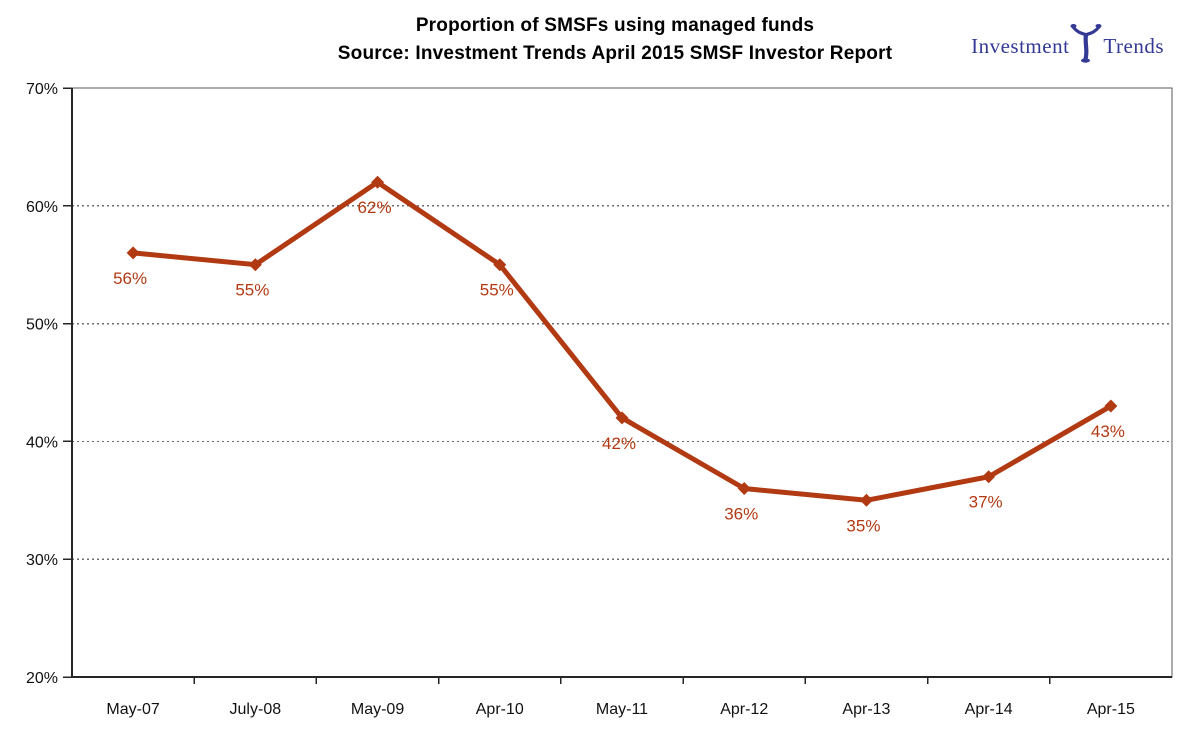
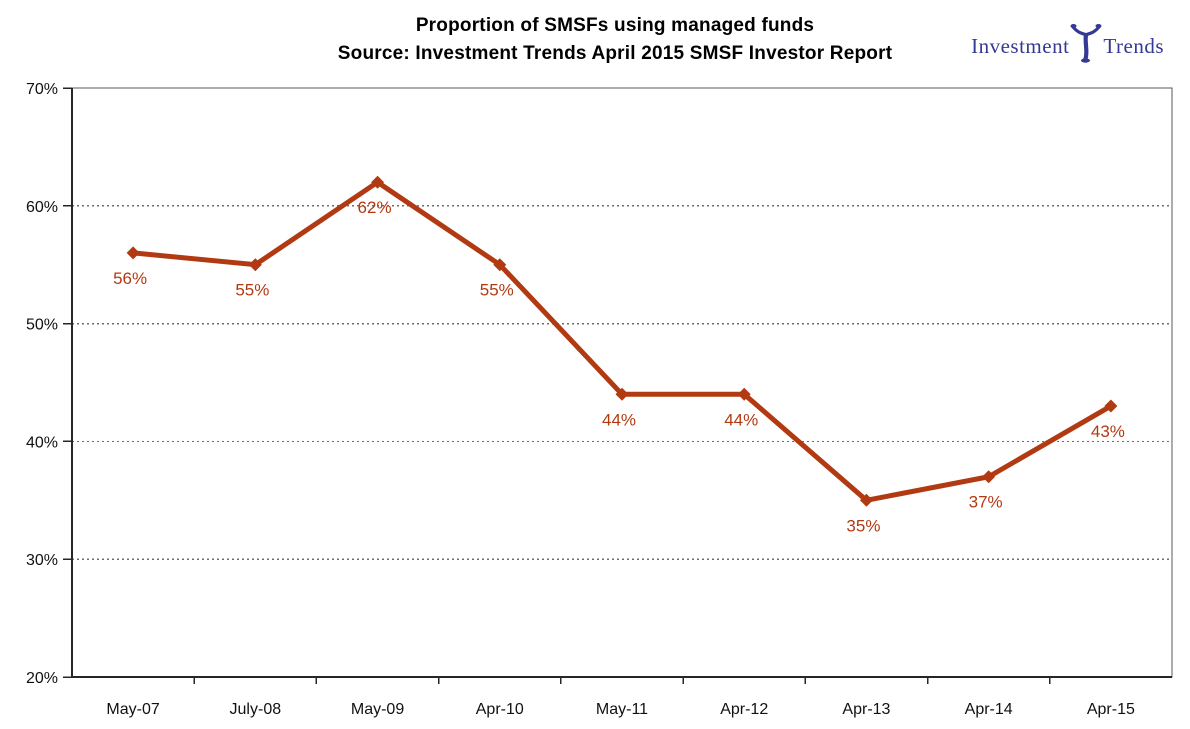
May-11: 42% -> 44%
Apr-12: 36% -> 44%
